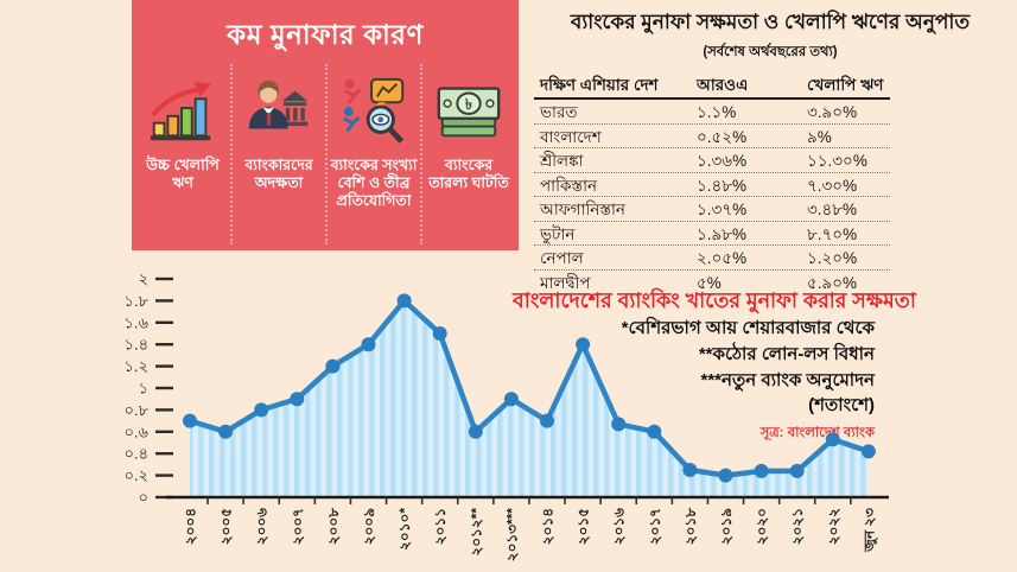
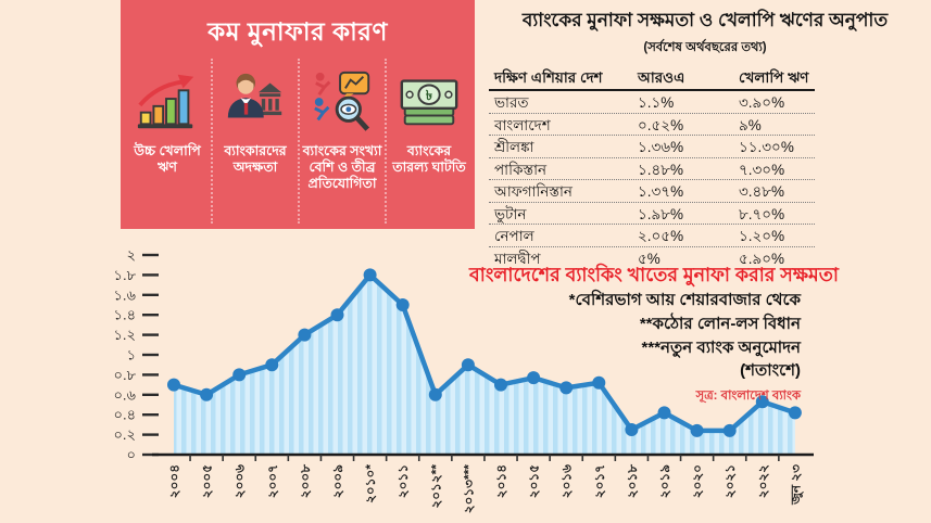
২০১৫: 1.4 -> 0.8
২০১৭: 0.6 -> 0.7
২০১৯: 0.2 -> 0.4
